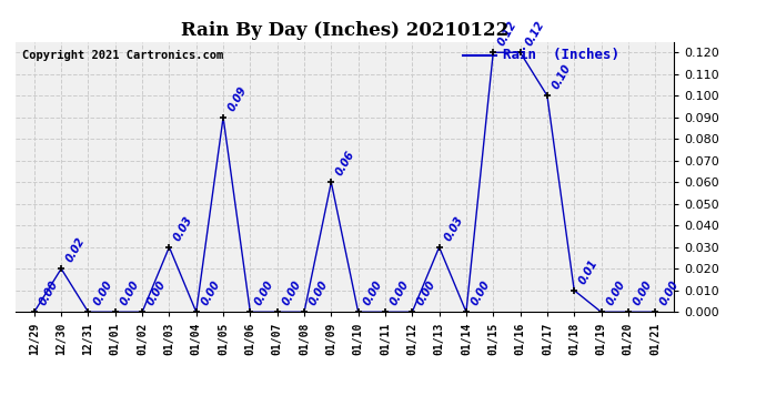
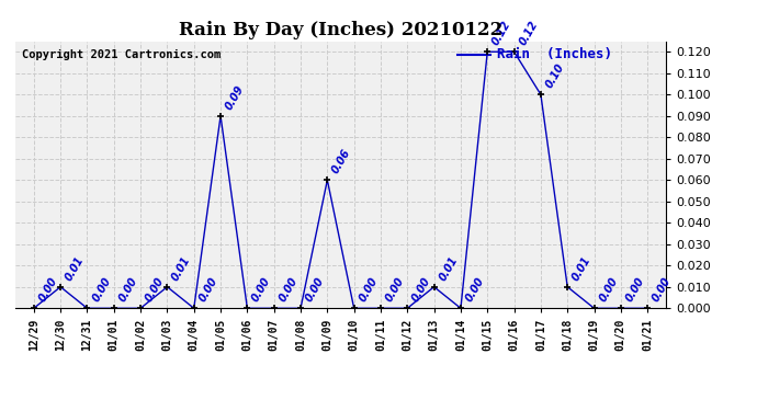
12/30: 0.02 -> 0.01
01/03: 0.03 -> 0.01
01/13: 0.03 -> 0.01
